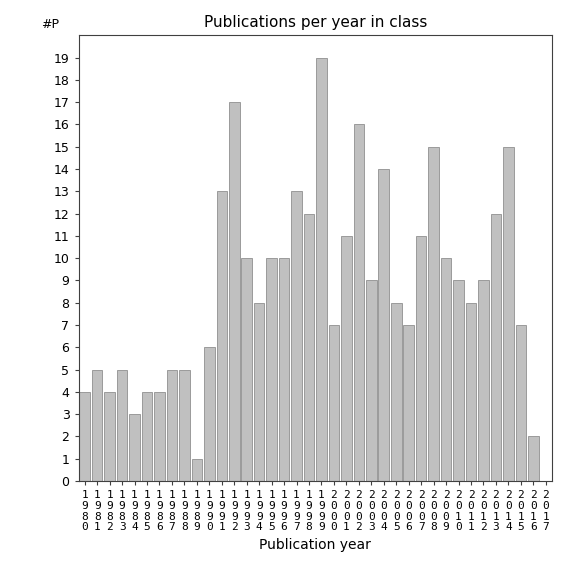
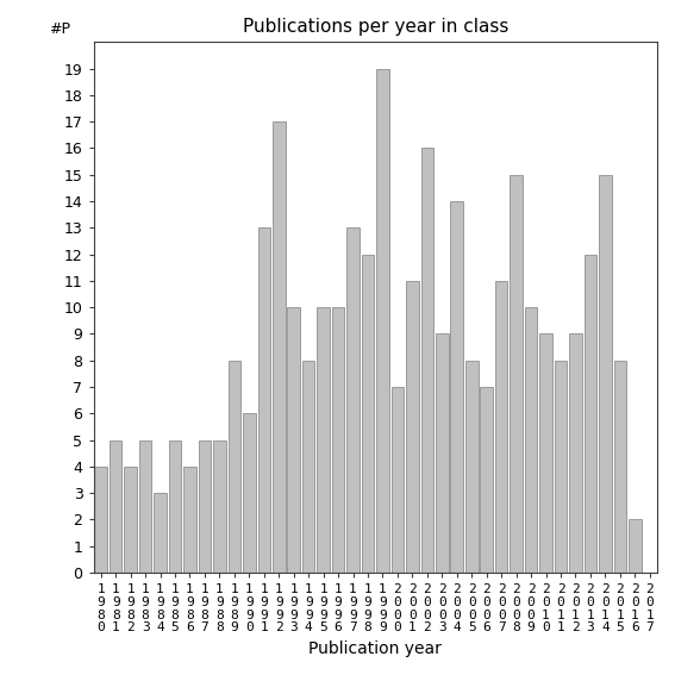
1 9 8 5: 4 -> 5
1 9 8 9: 1 -> 8
2 0 1 5: 7 -> 8
